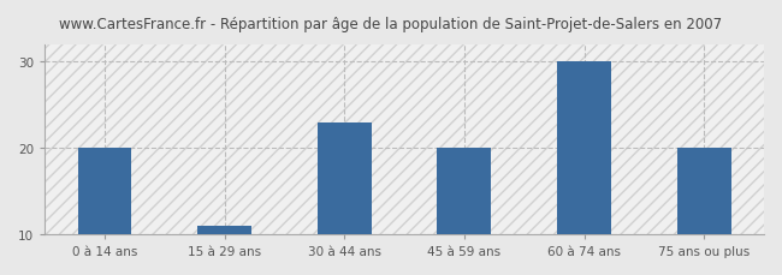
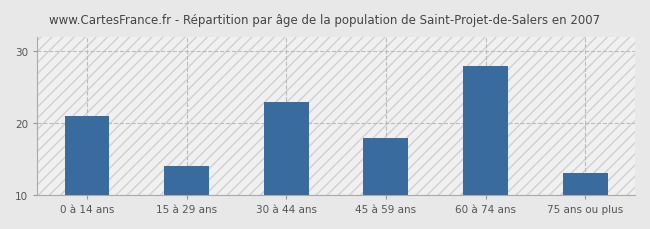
0 à 14 ans: 20 -> 21
15 à 29 ans: 11 -> 14
45 à 59 ans: 20 -> 18
60 à 74 ans: 30 -> 28
75 ans ou plus: 20 -> 13
